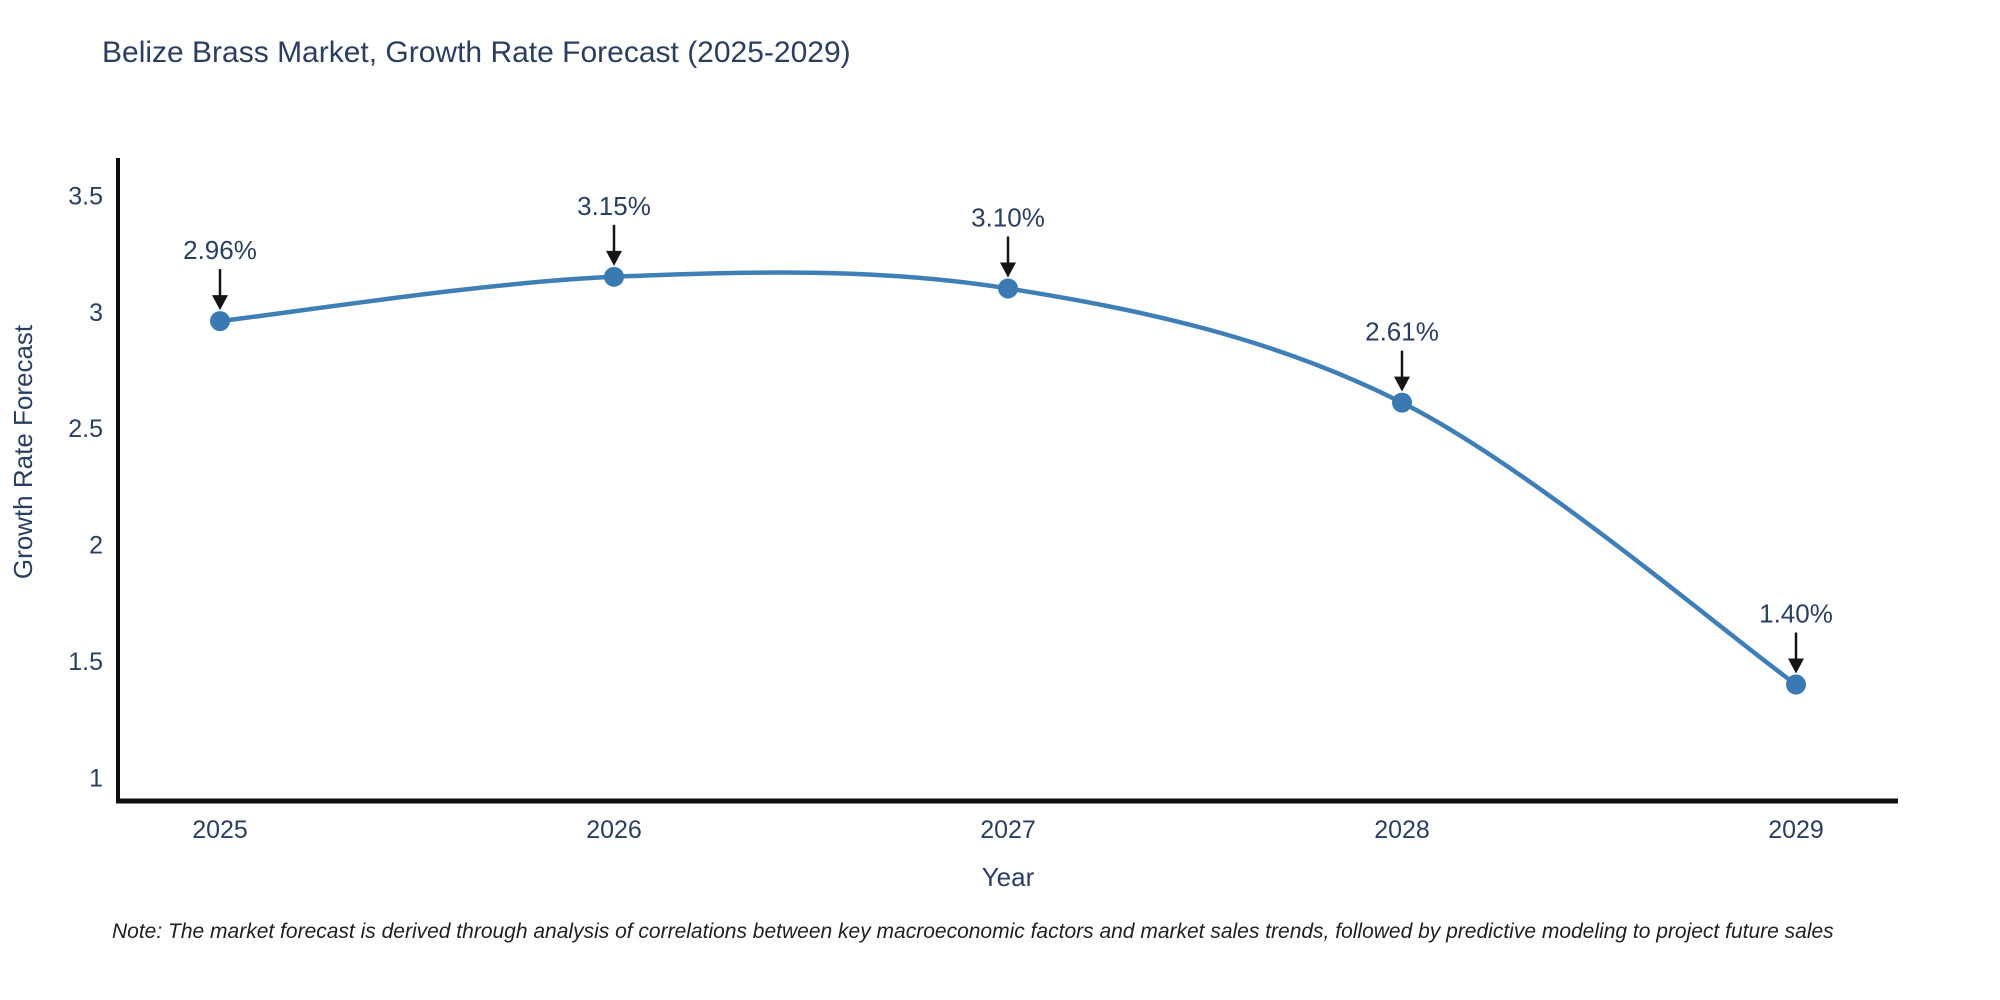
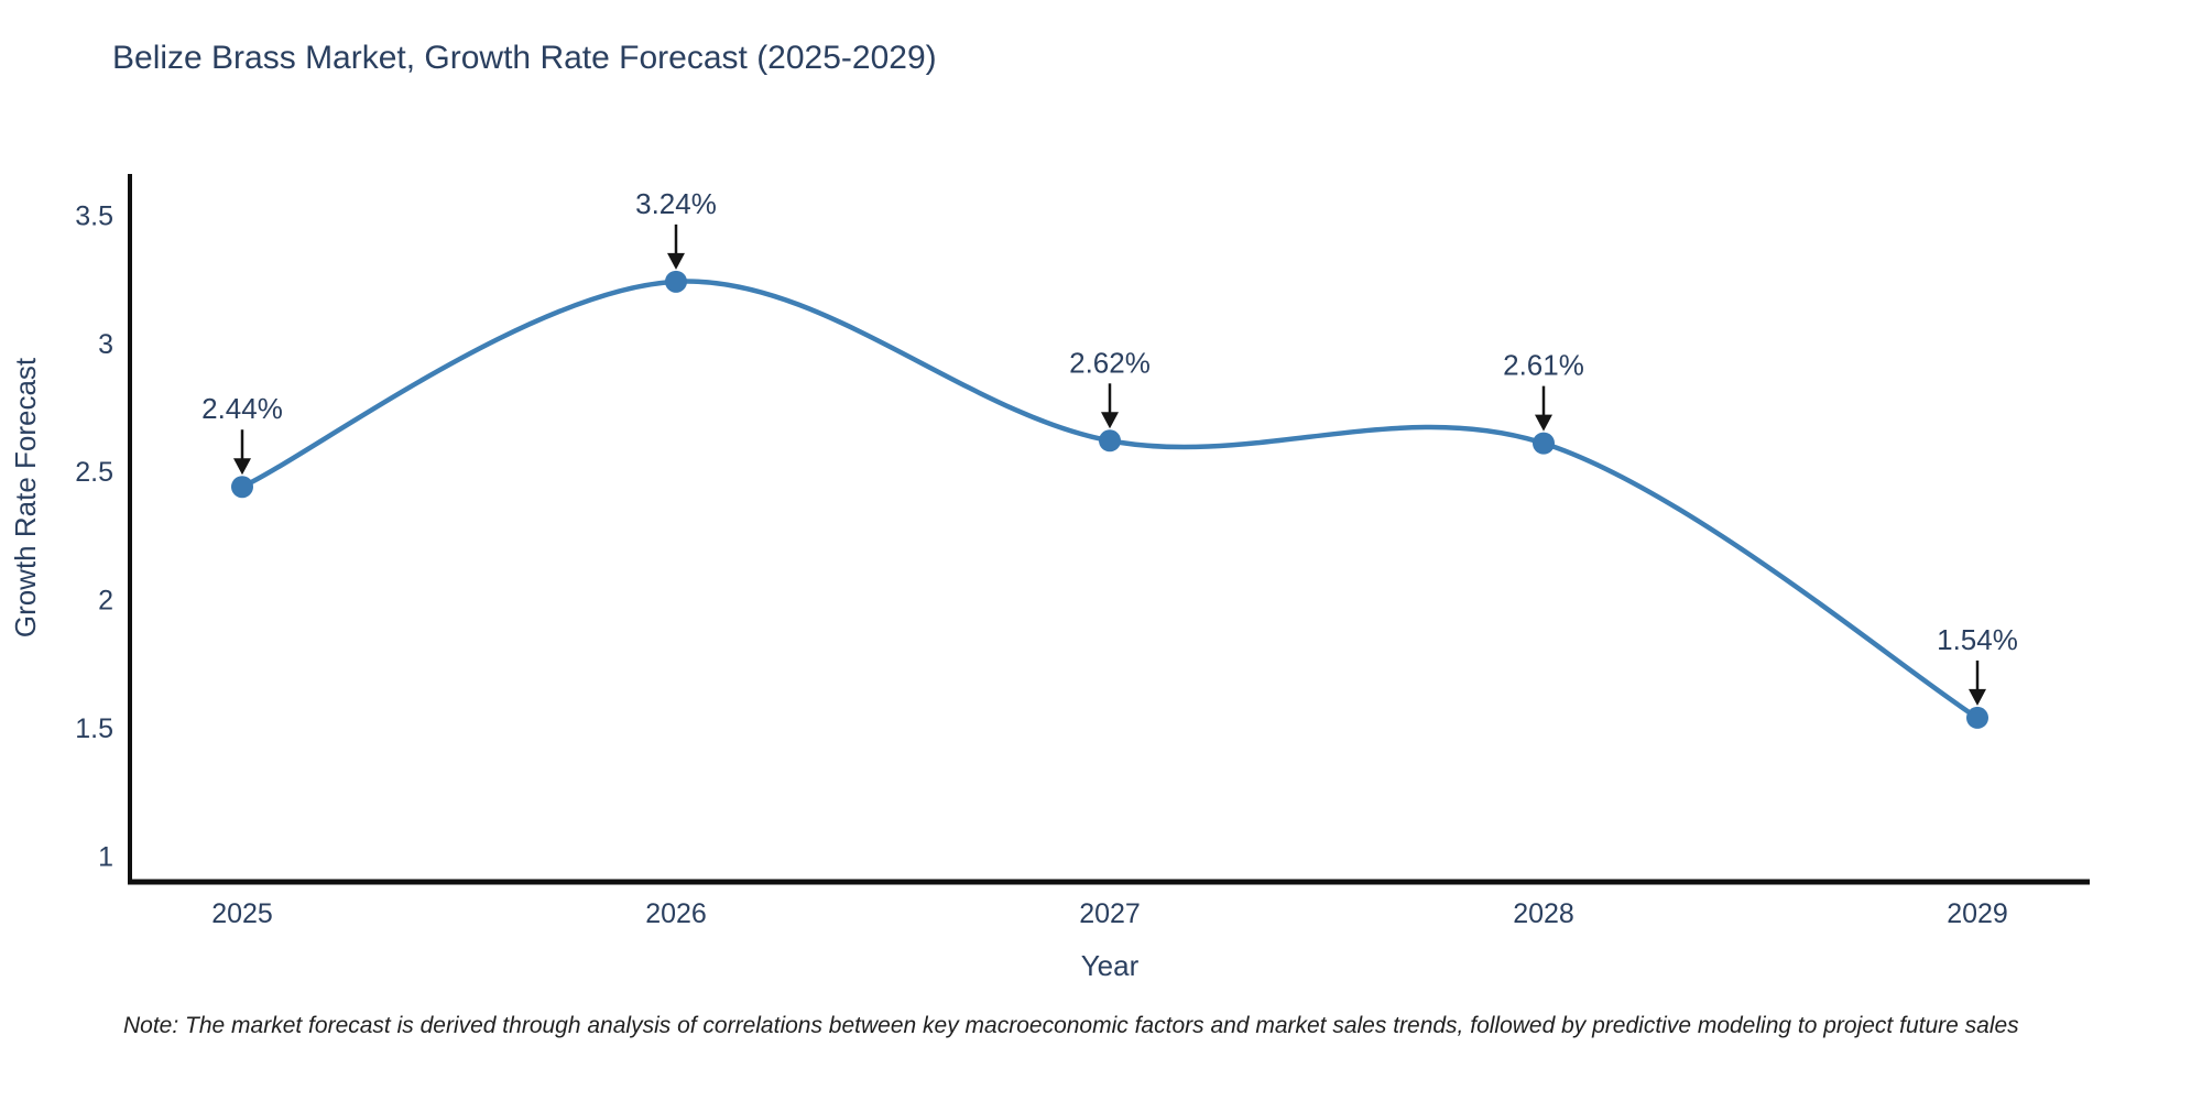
2025: 2.96% -> 2.44%
2026: 3.15% -> 3.24%
2027: 3.10% -> 2.62%
2029: 1.40% -> 1.54%
